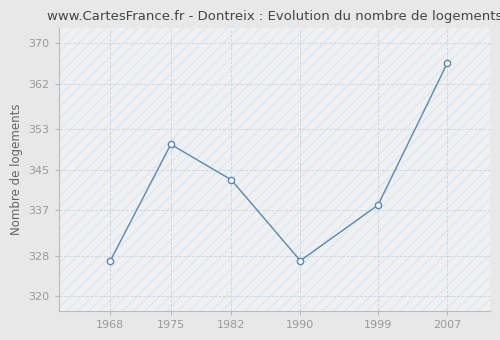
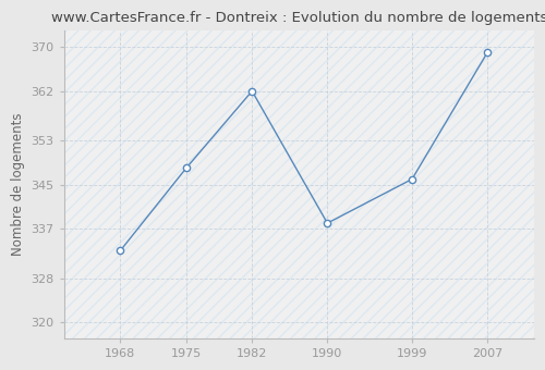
1968: 327 -> 333
1975: 350 -> 348
1982: 343 -> 362
1990: 327 -> 338
1999: 338 -> 346
2007: 366 -> 369
